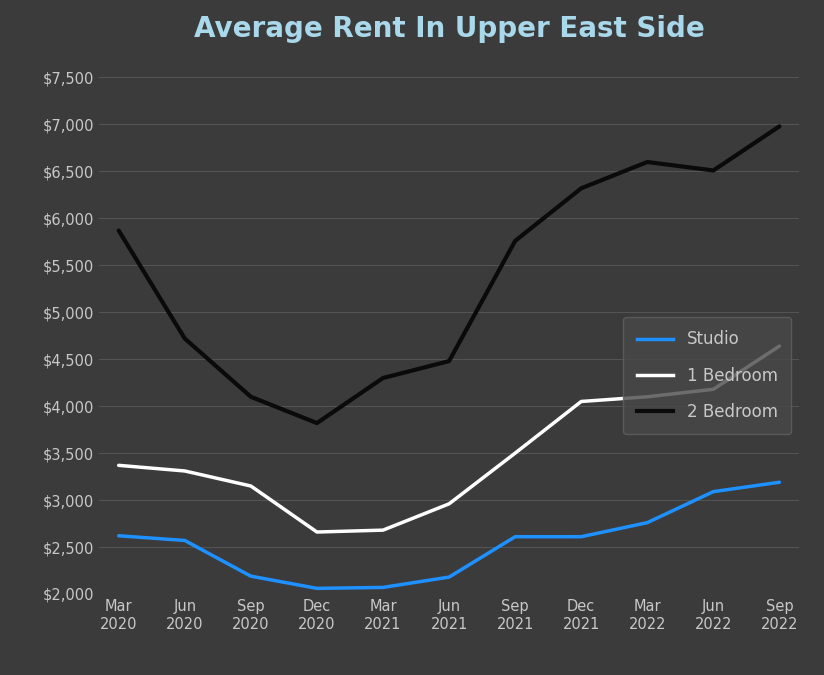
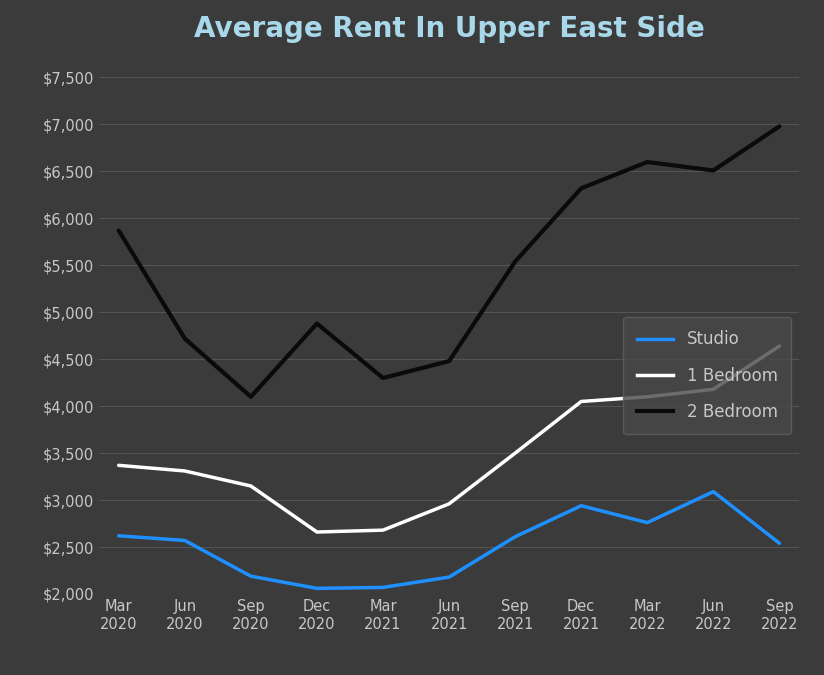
2 Bedroom/Dec 2020: $3,820 -> $4,880
2 Bedroom/Sep 2021: $5,760 -> $5,540
Studio/Dec 2021: $2,610 -> $2,940
Studio/Sep 2022: $3,190 -> $2,540
